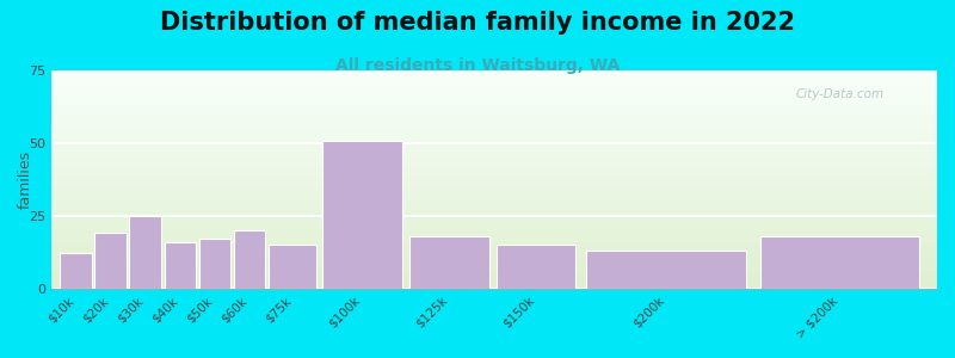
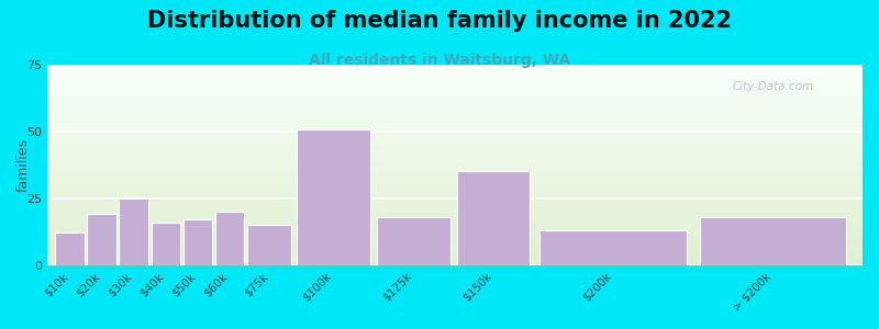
$150k: 15 -> 35
